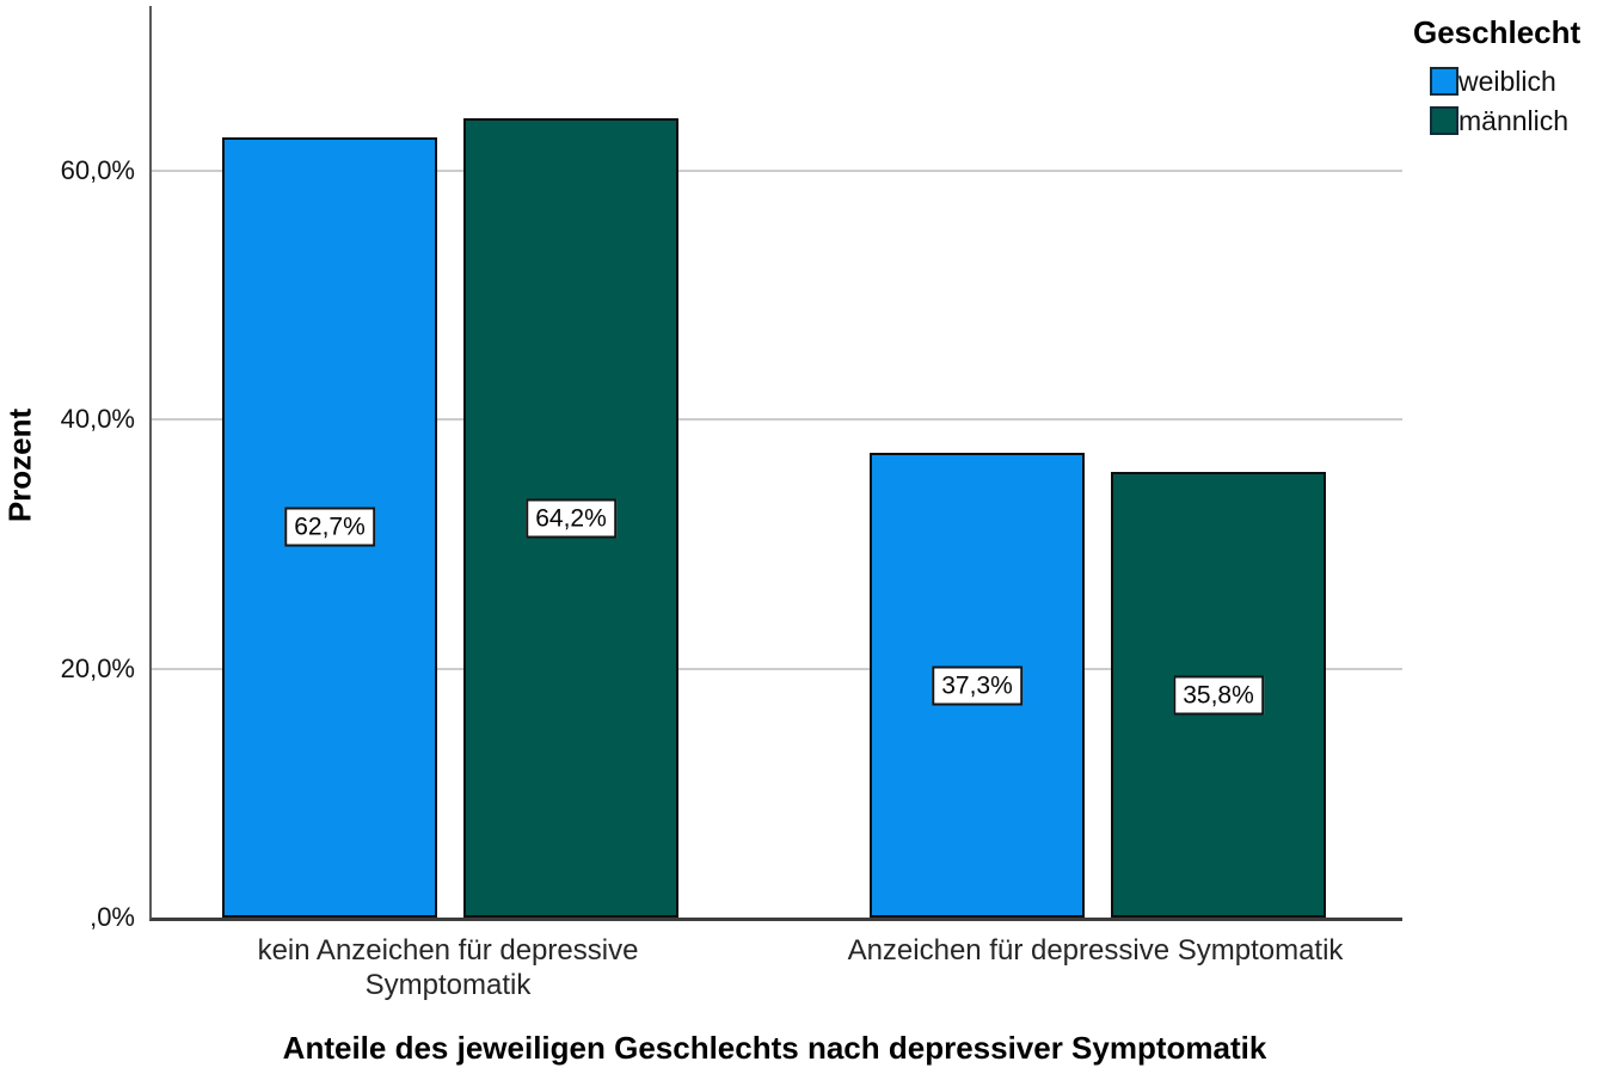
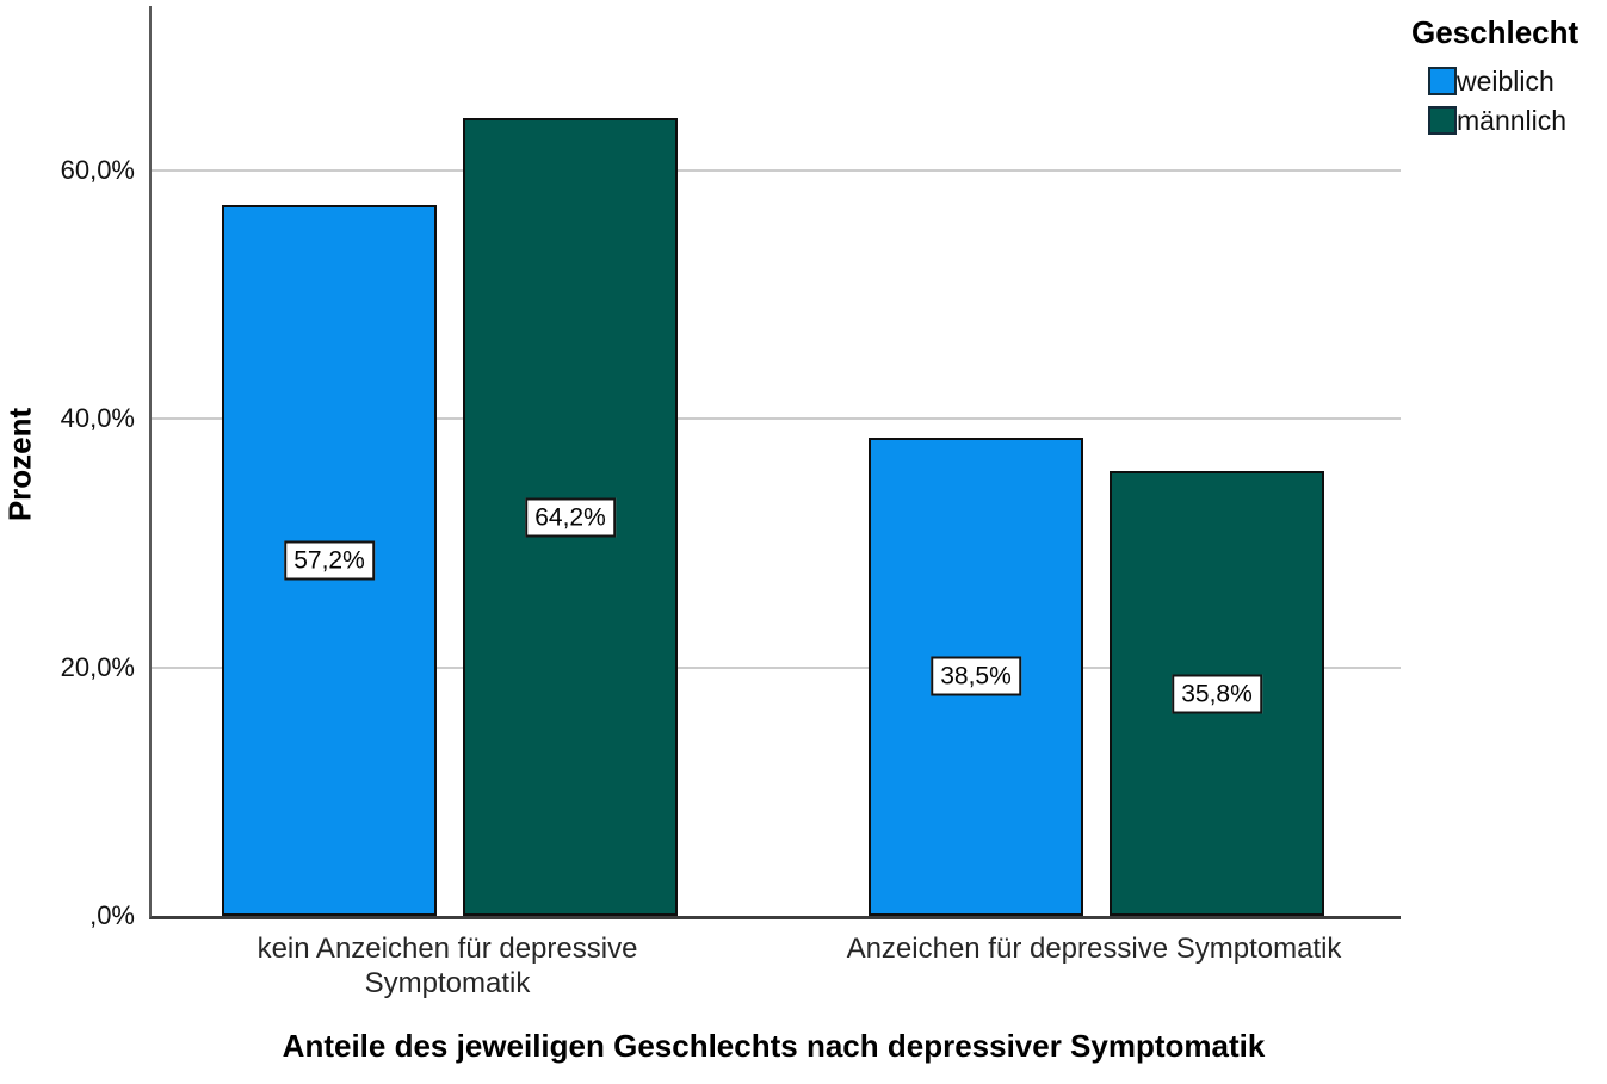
weiblich/kein Anzeichen für depressive Symptomatik: 62,7% -> 57,2%
weiblich/Anzeichen für depressive Symptomatik: 37,3% -> 38,5%
